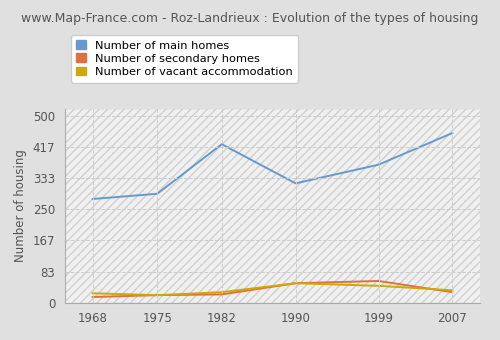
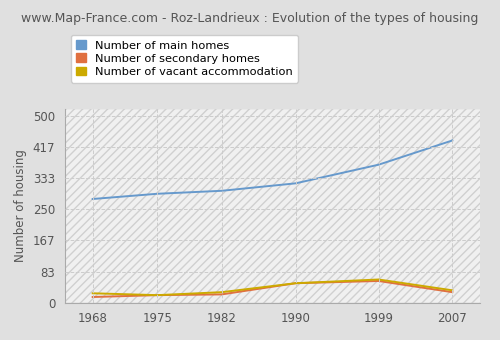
Number of main homes/1982: 425 -> 300
Number of vacant accommodation/1999: 45 -> 62
Number of main homes/2007: 455 -> 435
